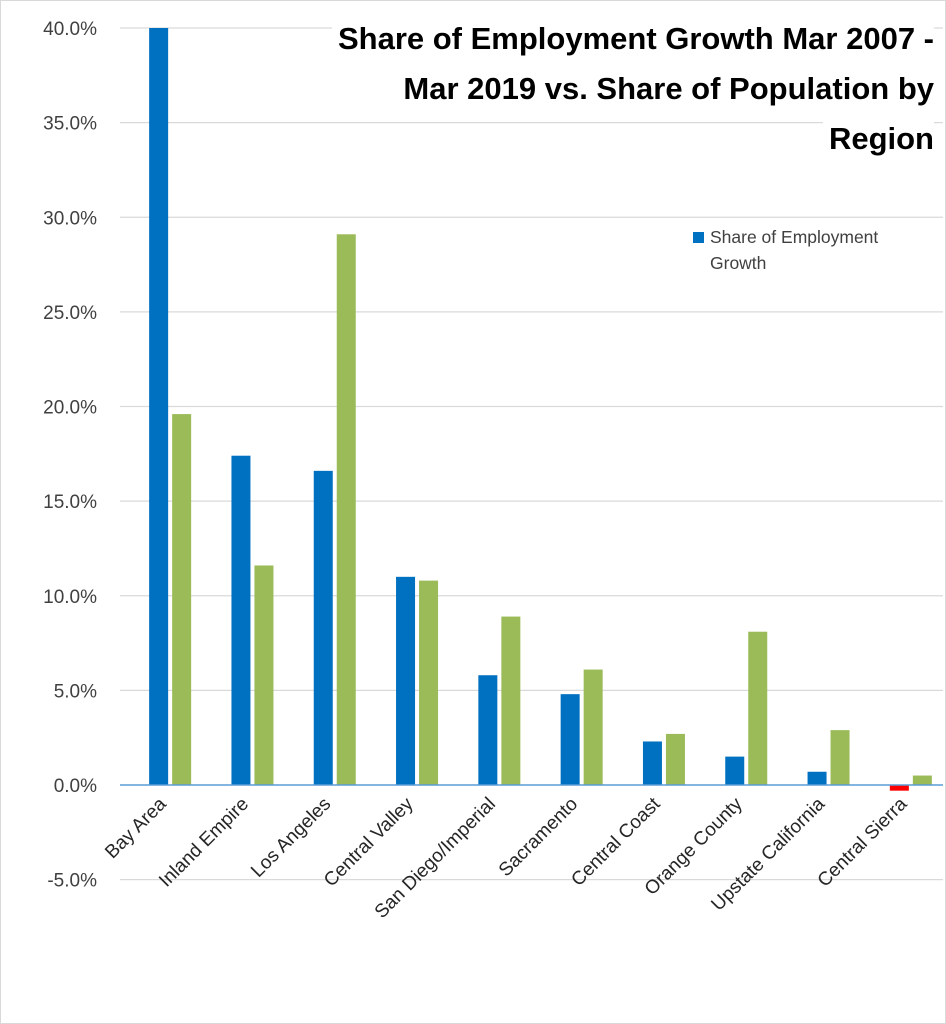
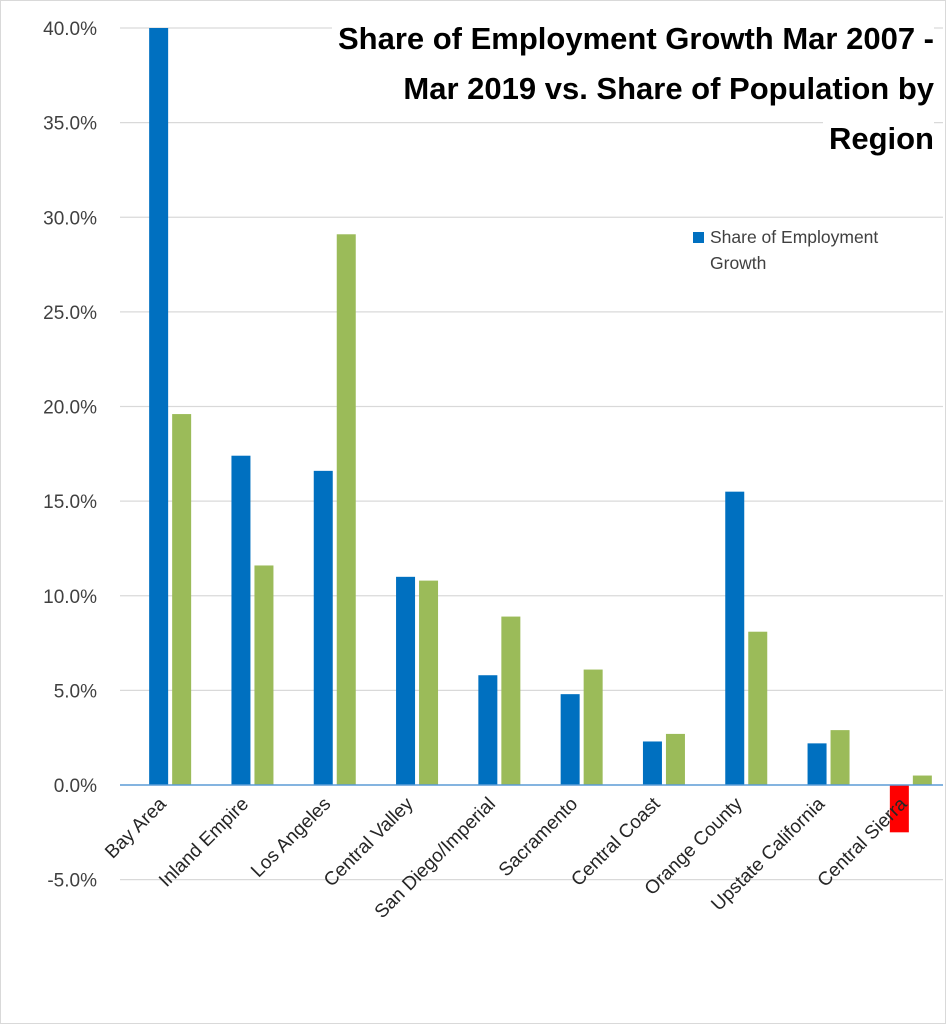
Share of Employment Growth/Orange County: 1.5% -> 15.5%
Share of Employment Growth/Upstate California: 0.7% -> 2.2%
Share of Employment Growth/Central Sierra: -0.3% -> -2.5%
